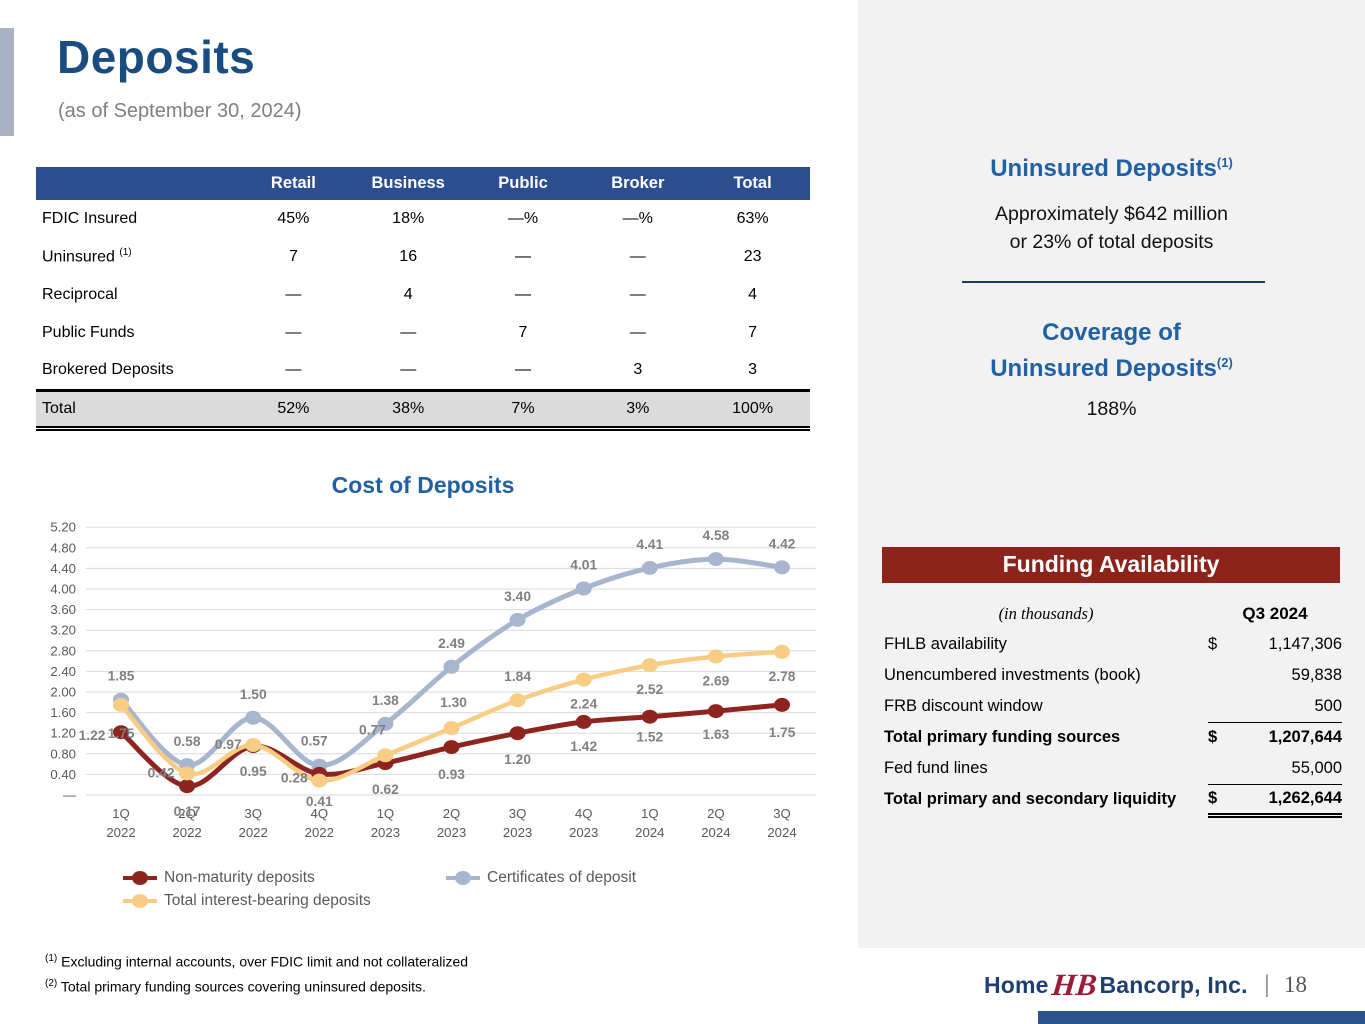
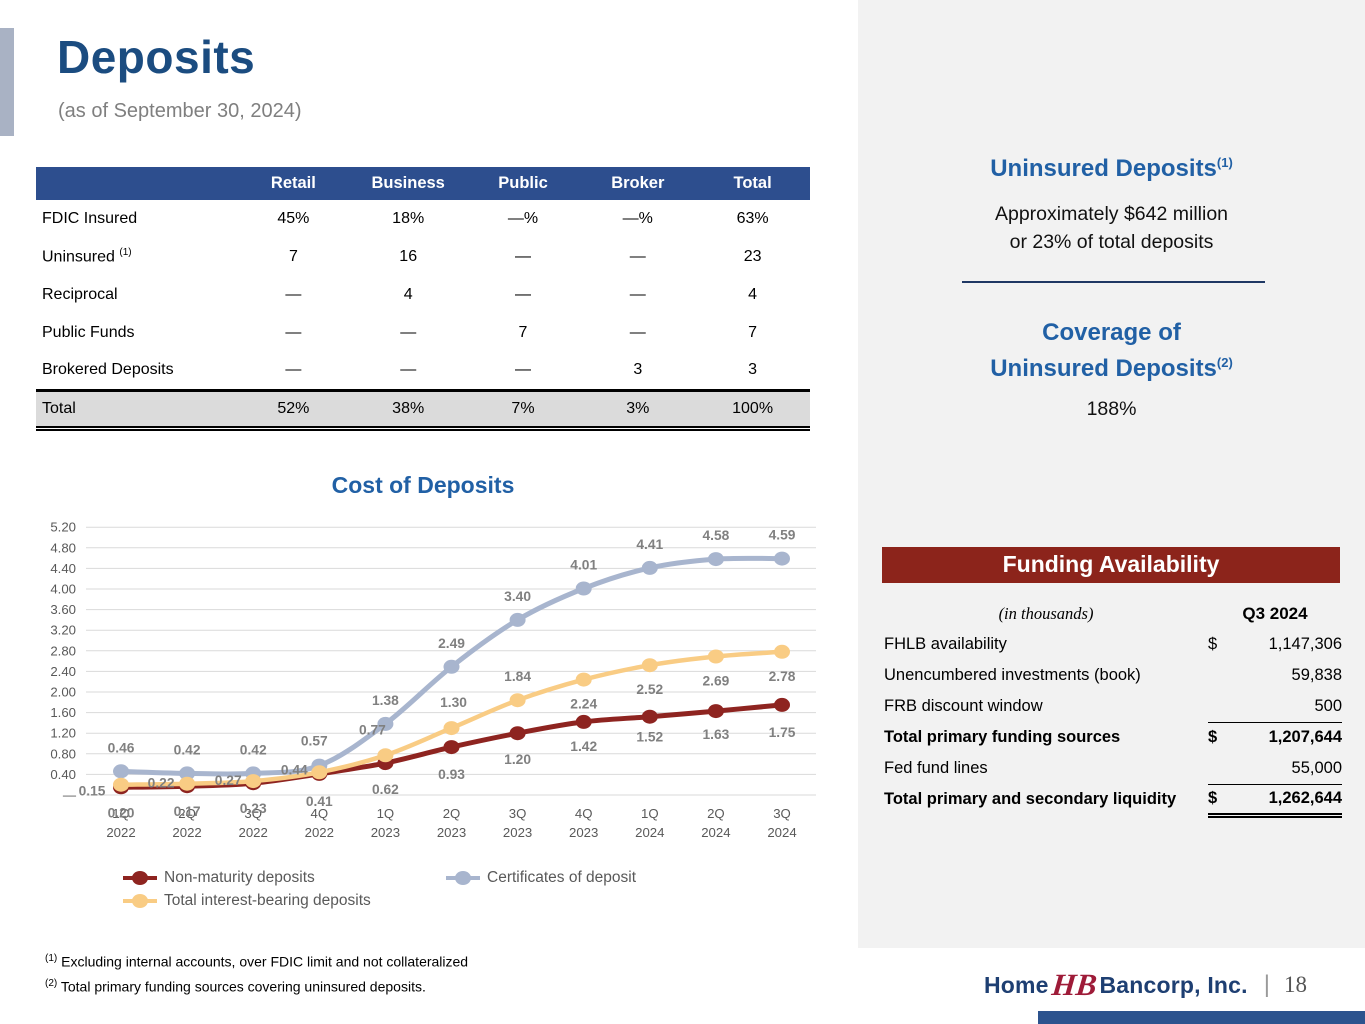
Non-maturity deposits/1Q 2022: 1.22 -> 0.15
Total interest-bearing deposits/1Q 2022: 1.75 -> 0.20
Certificates of deposit/1Q 2022: 1.85 -> 0.46
Total interest-bearing deposits/2Q 2022: 0.42 -> 0.22
Certificates of deposit/2Q 2022: 0.58 -> 0.42
Non-maturity deposits/3Q 2022: 0.95 -> 0.23
Total interest-bearing deposits/3Q 2022: 0.97 -> 0.27
Certificates of deposit/3Q 2022: 1.50 -> 0.42
Total interest-bearing deposits/4Q 2022: 0.28 -> 0.44
Certificates of deposit/3Q 2024: 4.42 -> 4.59
